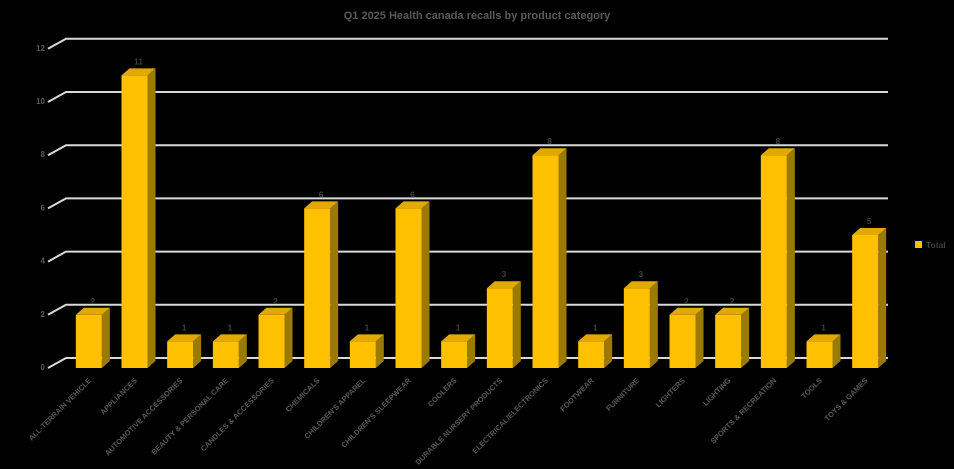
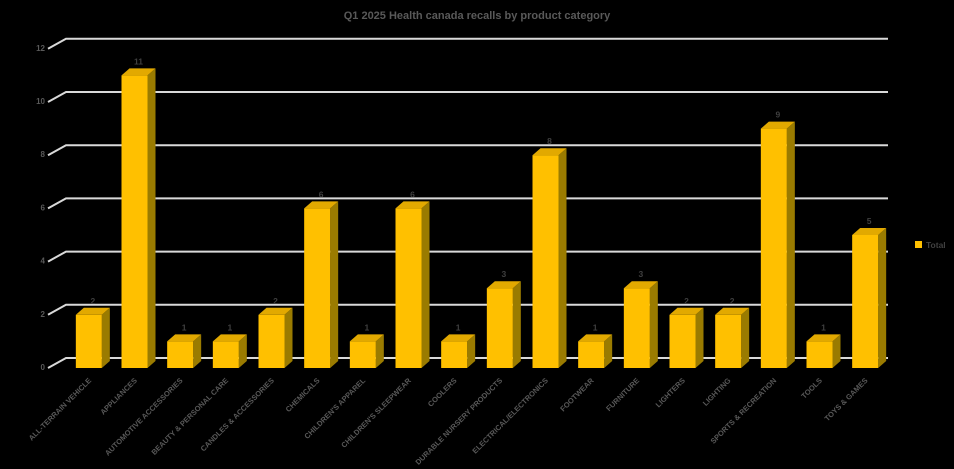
SPORTS & RECREATION: 8 -> 9
